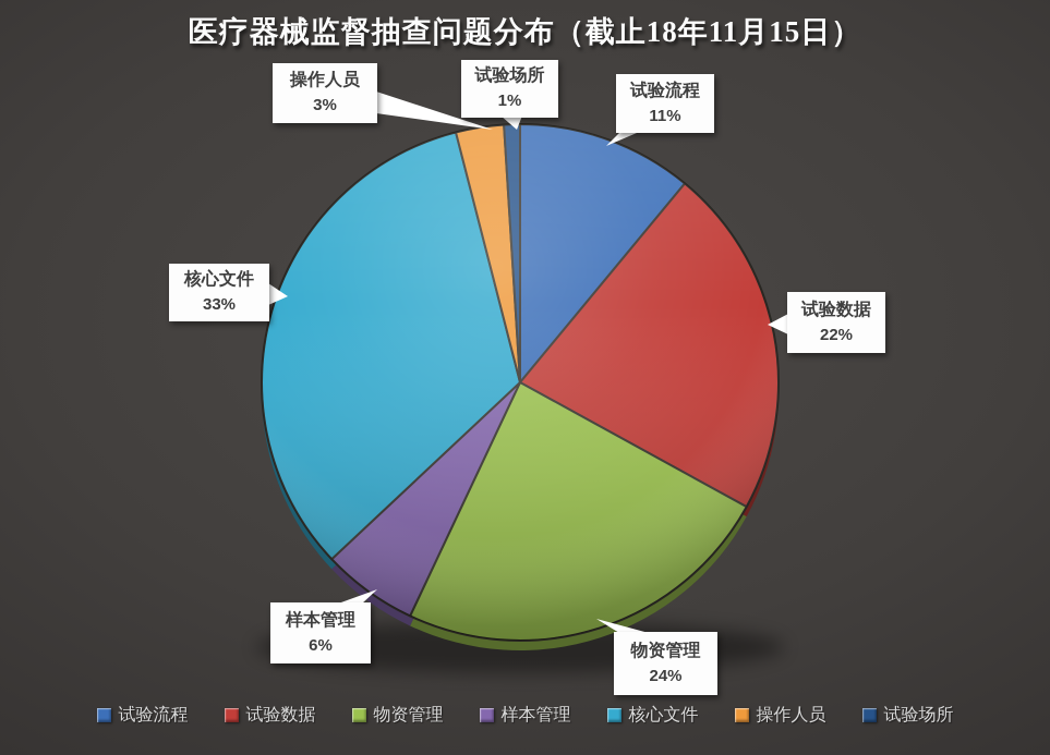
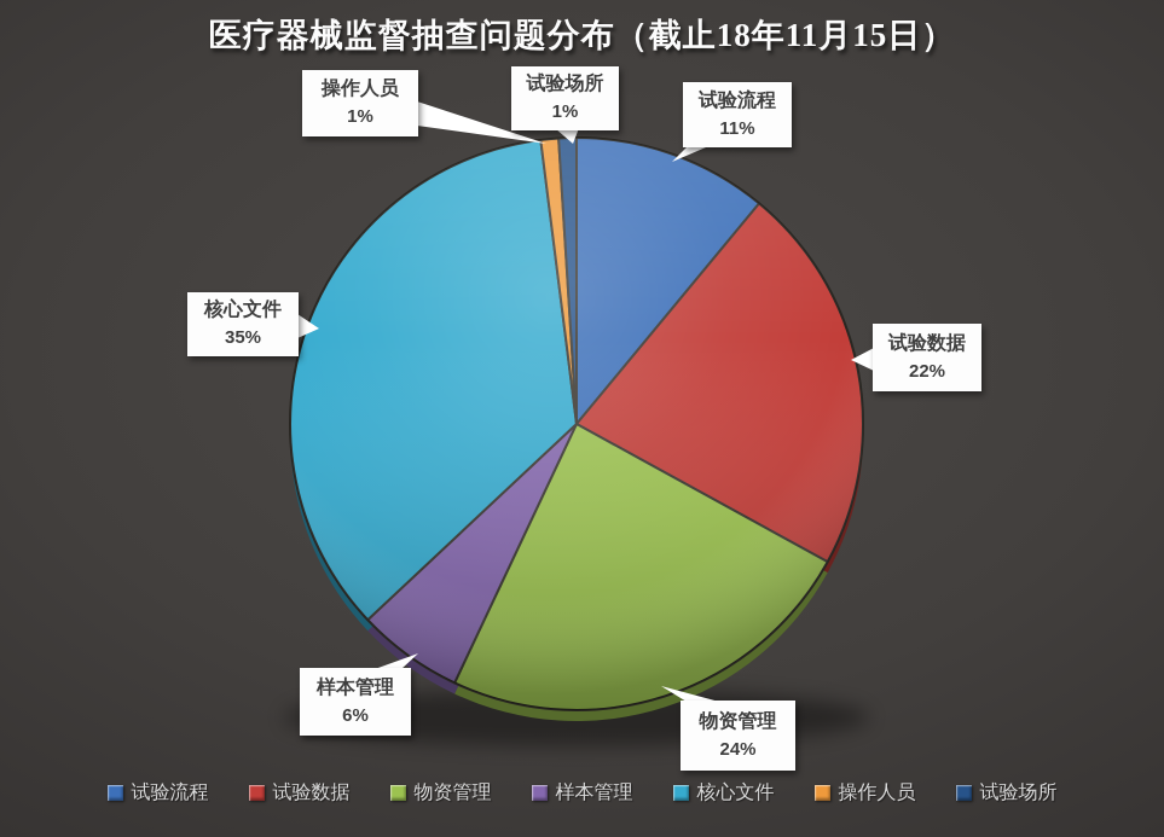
核心文件: 33% -> 35%
操作人员: 3% -> 1%
